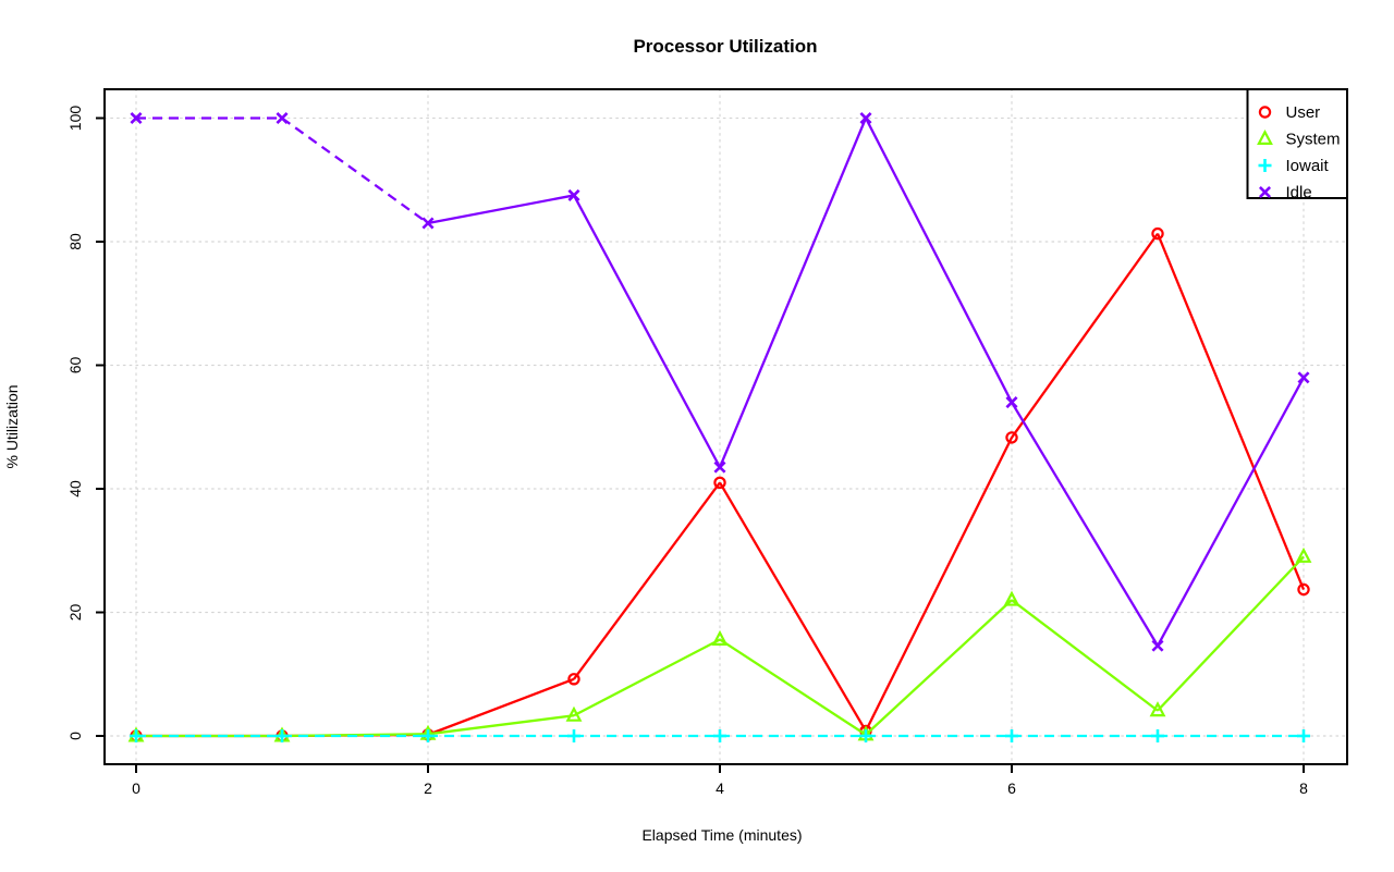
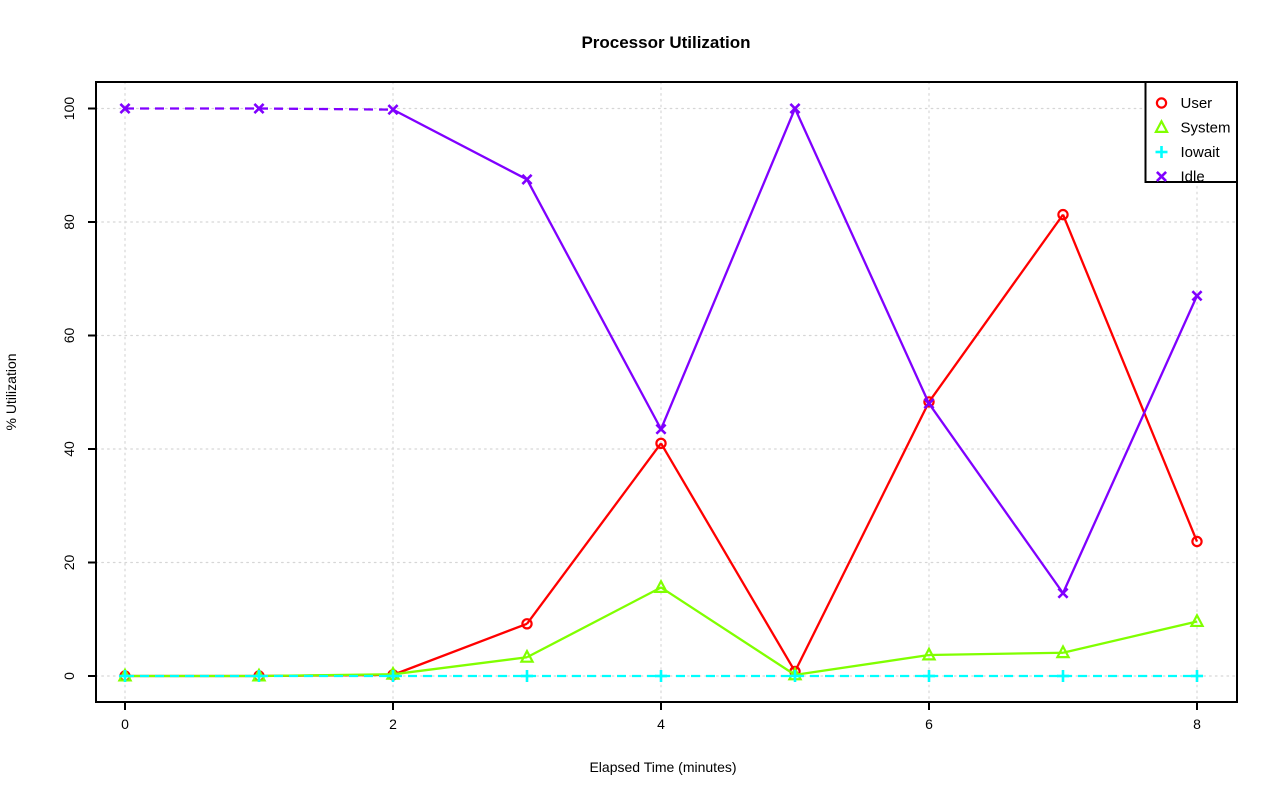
Idle/2: 83 -> 100
System/6: 22 -> 4
Idle/6: 54 -> 48
System/8: 29 -> 10
Idle/8: 58 -> 67
